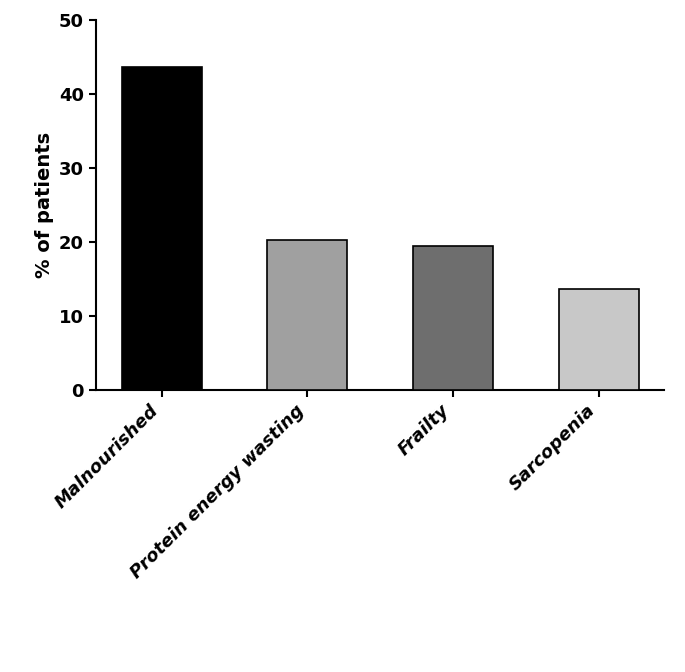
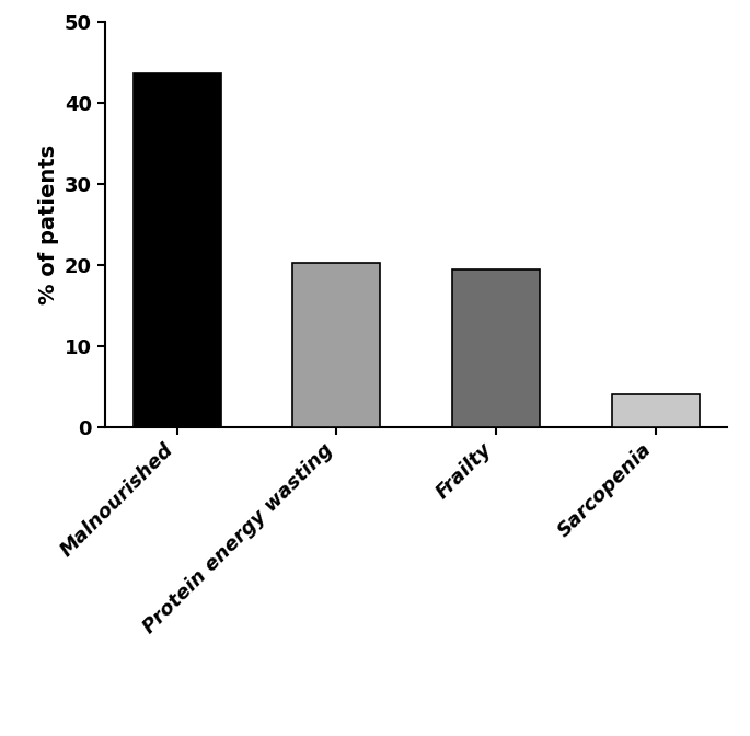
Sarcopenia: 13.6 -> 4.0
